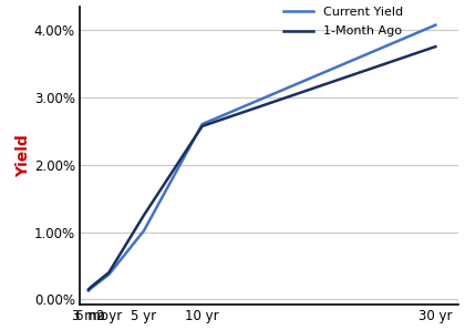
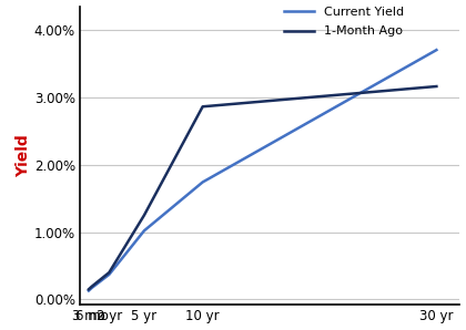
Current Yield/10 yr: 2.60% -> 1.74%
1-Month Ago/10 yr: 2.57% -> 2.86%
Current Yield/30 yr: 4.07% -> 3.70%
1-Month Ago/30 yr: 3.75% -> 3.16%
